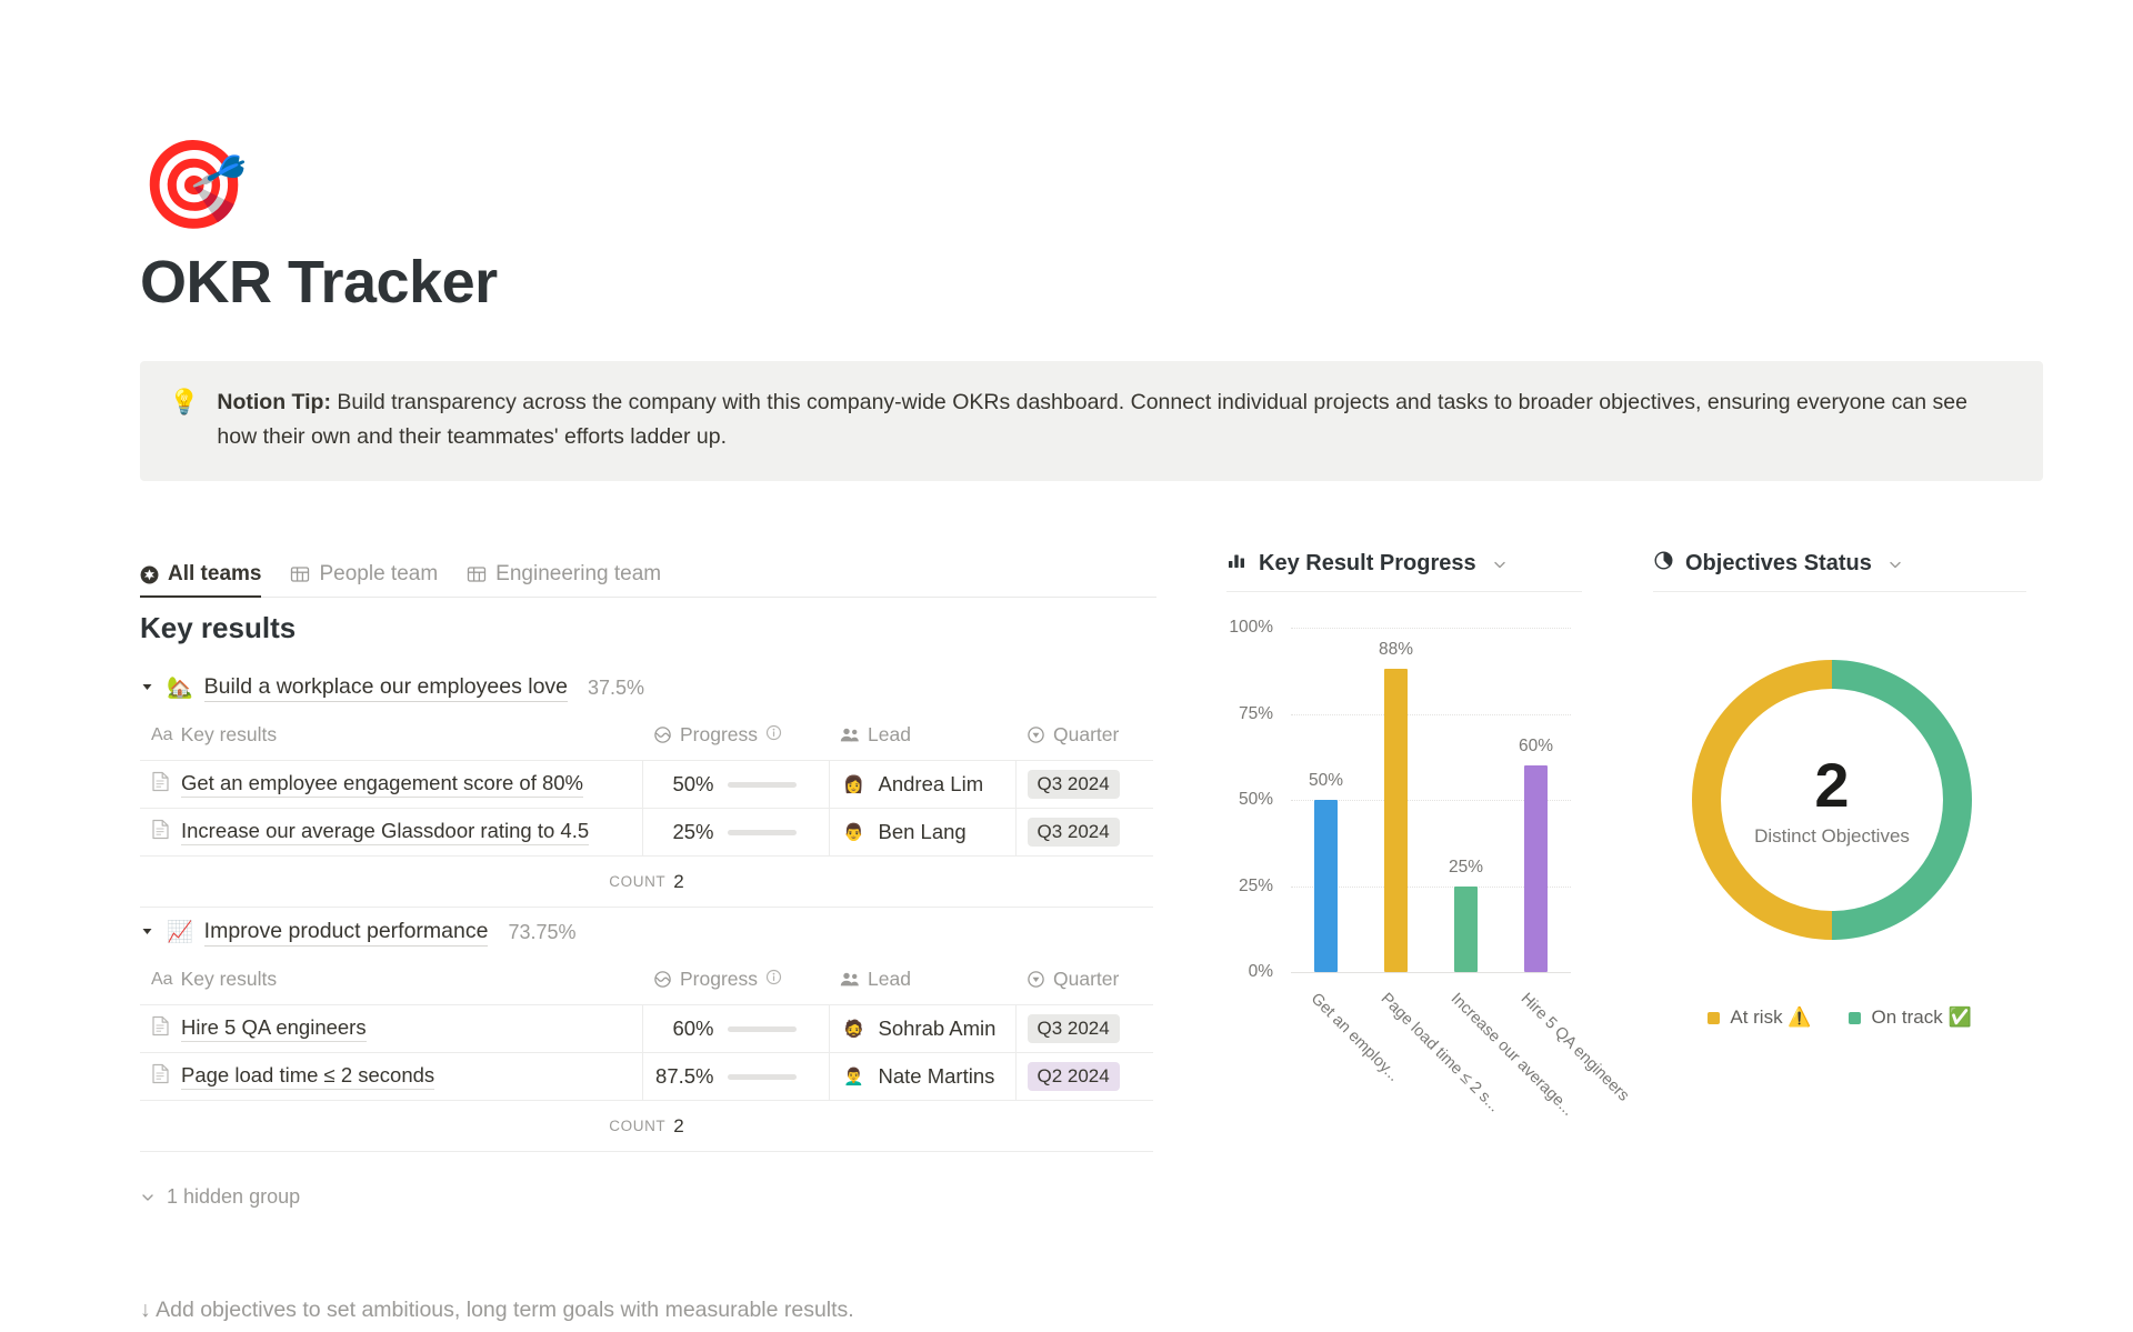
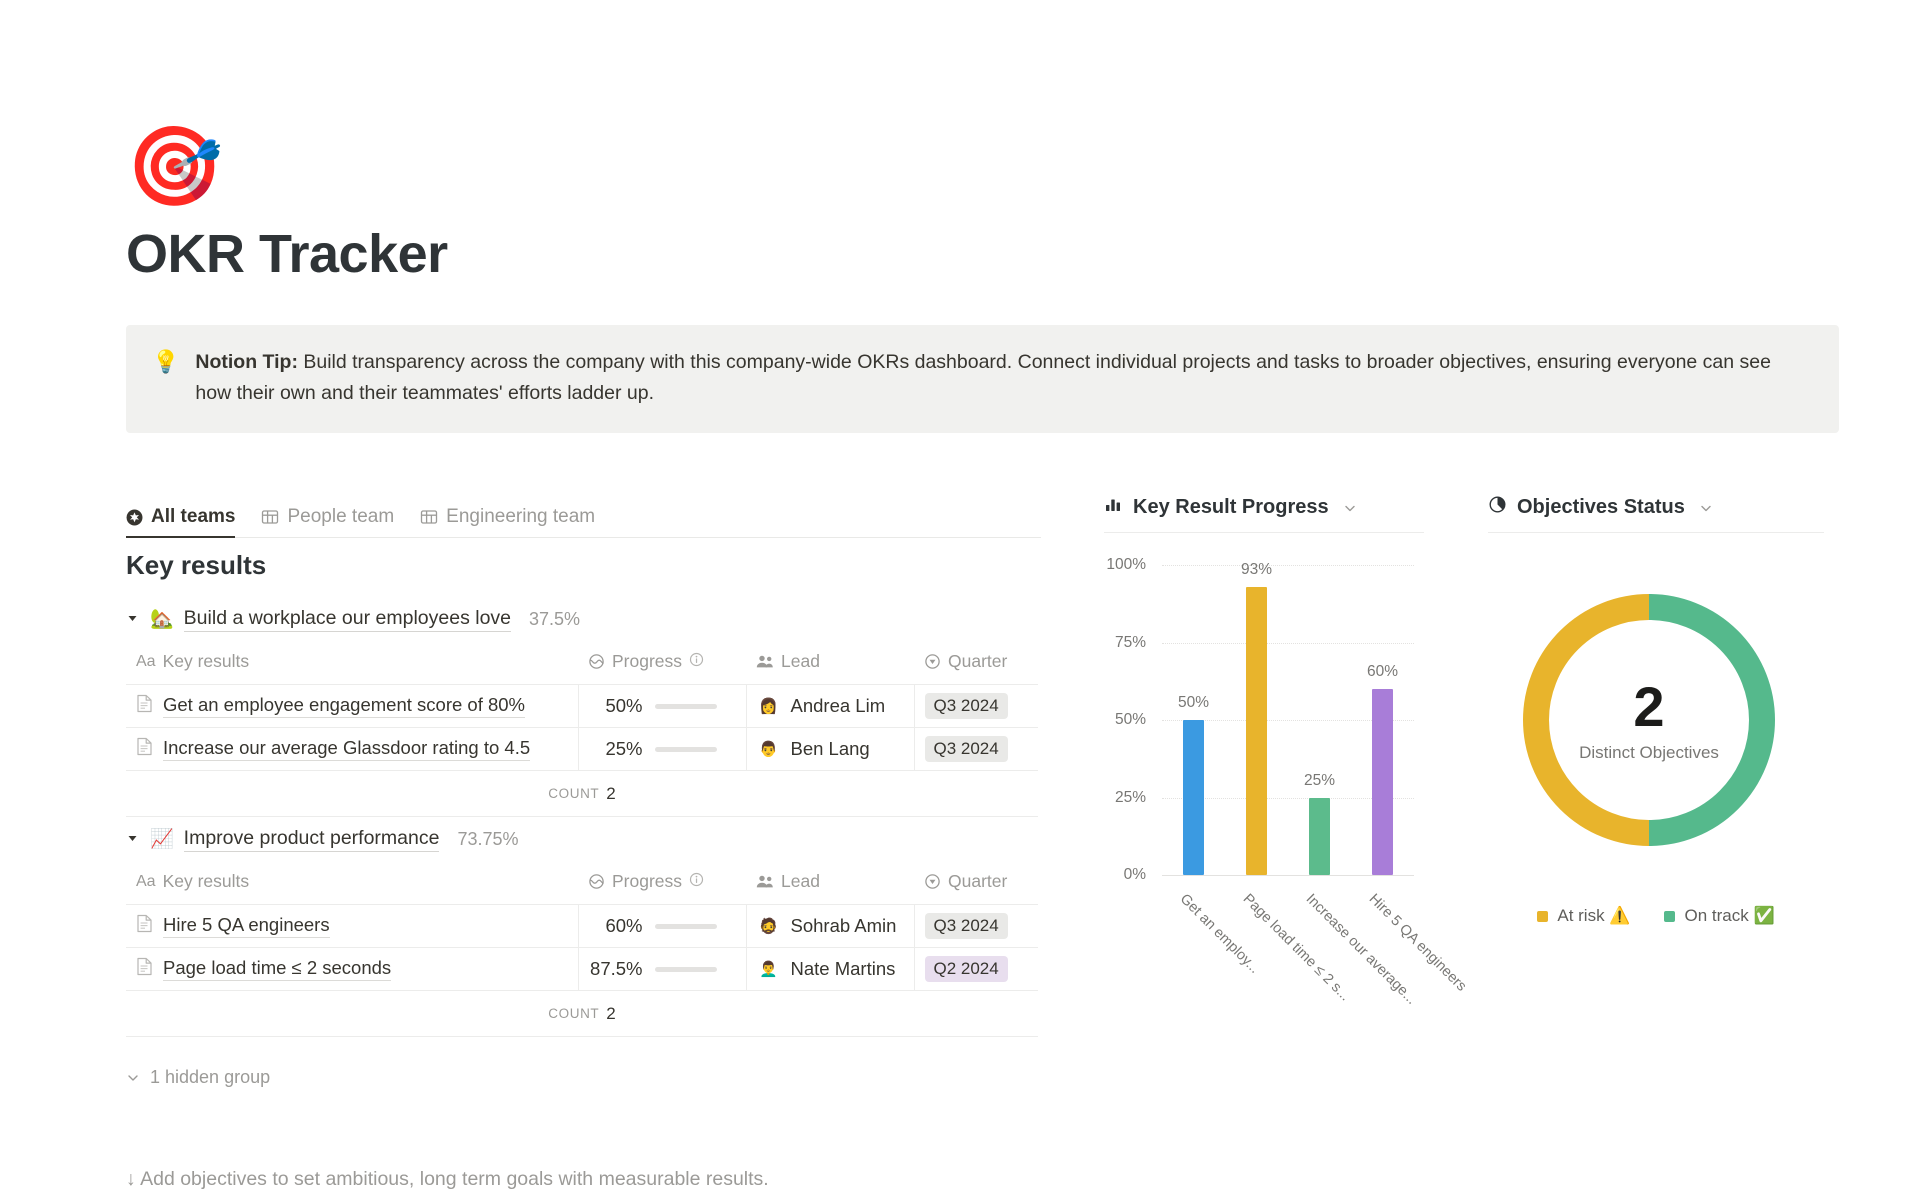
Key Result Progress/Page load time ≤ 2 s...: 88% -> 93%
